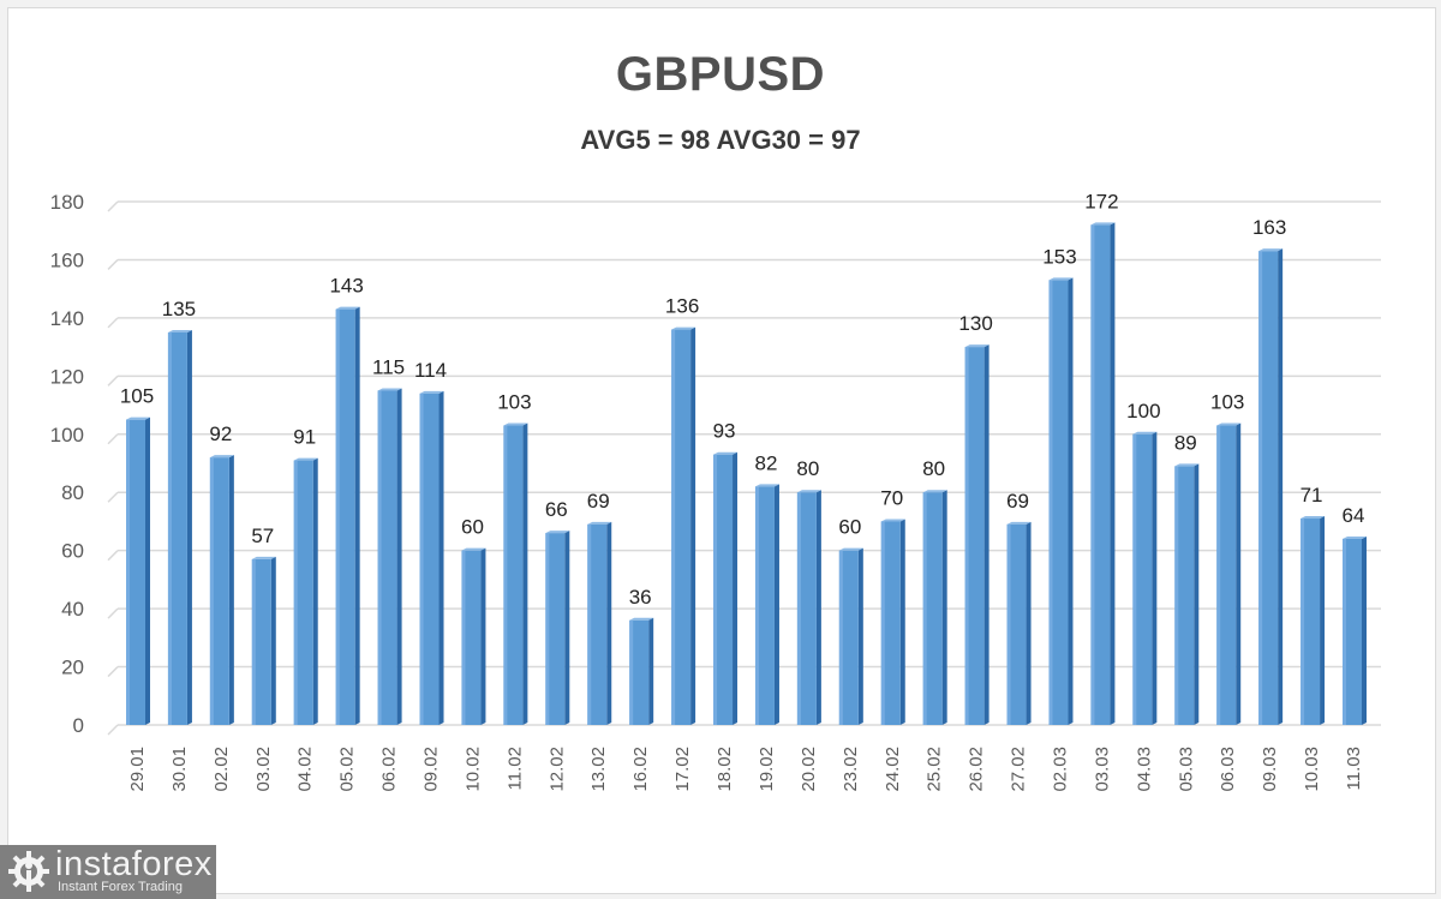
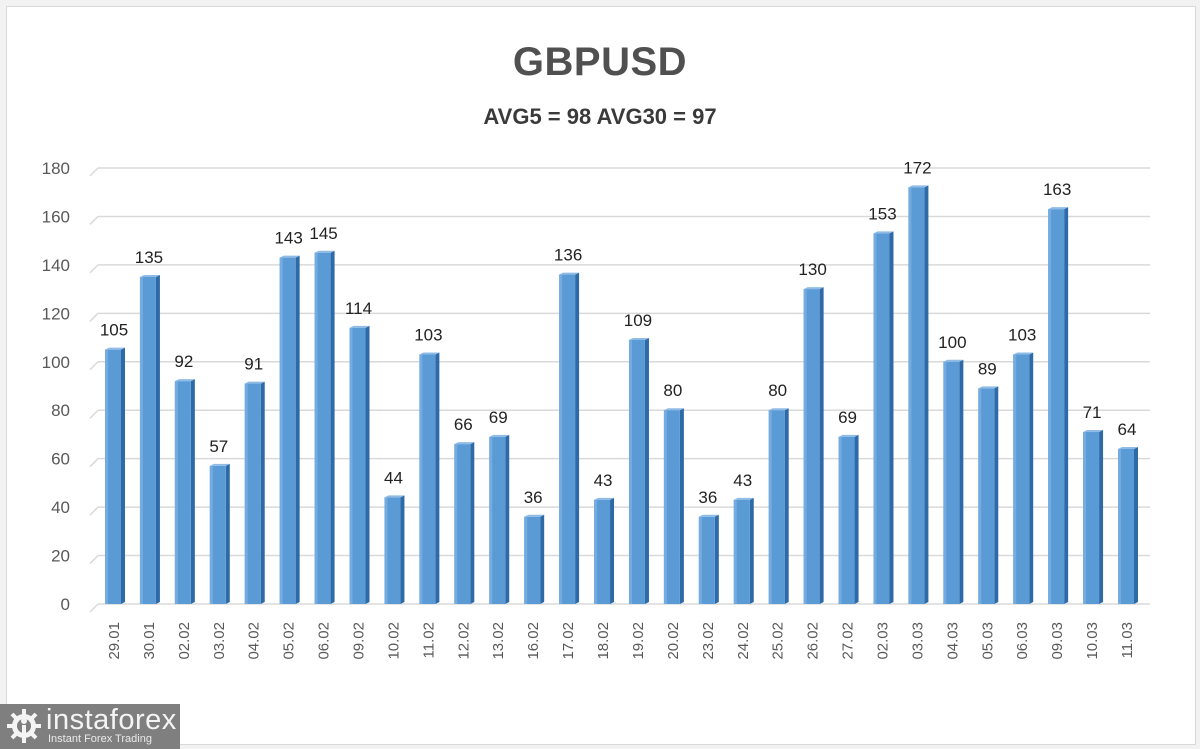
06.02: 115 -> 145
10.02: 60 -> 44
18.02: 93 -> 43
19.02: 82 -> 109
23.02: 60 -> 36
24.02: 70 -> 43
